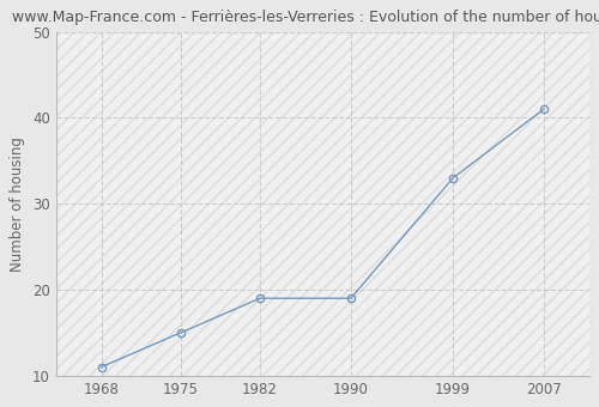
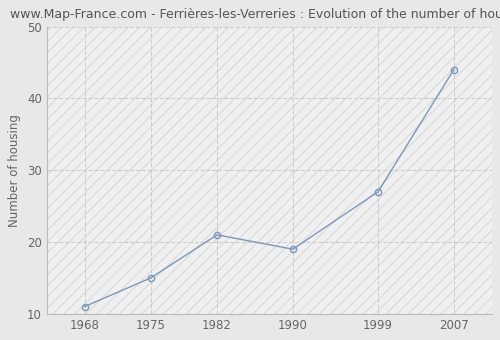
1982: 19 -> 21
1999: 33 -> 27
2007: 41 -> 44
